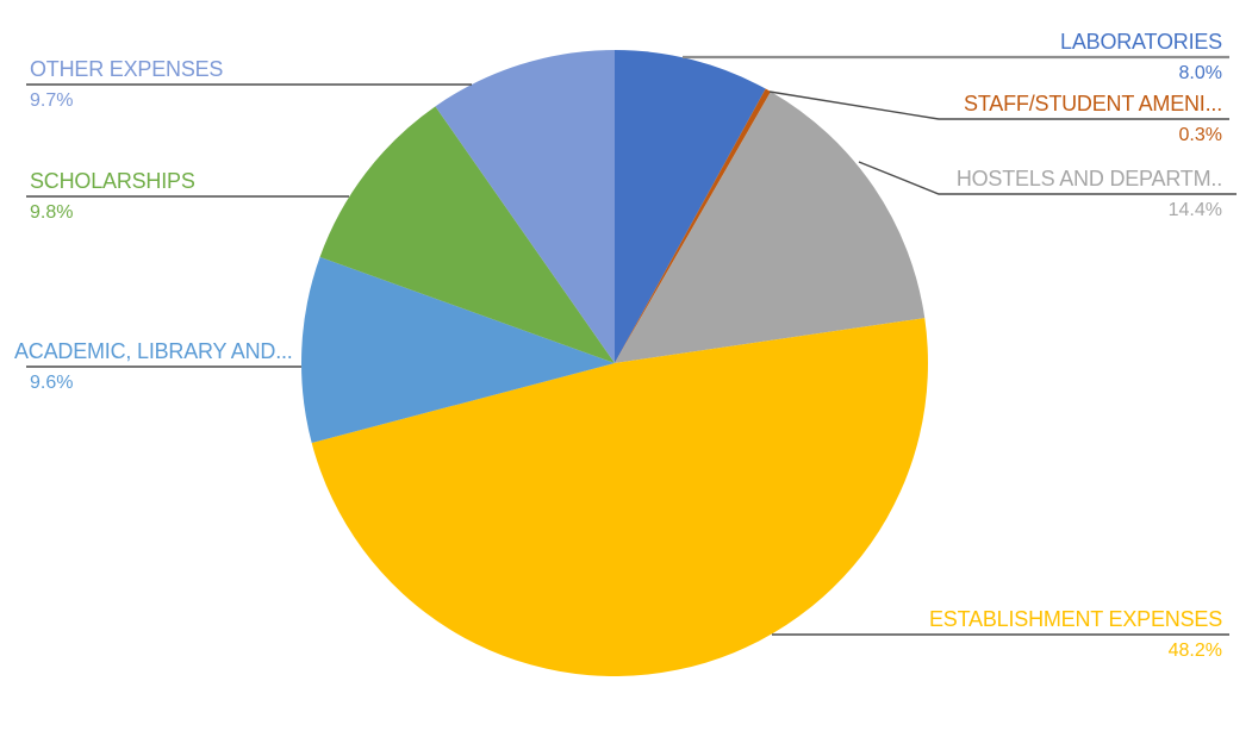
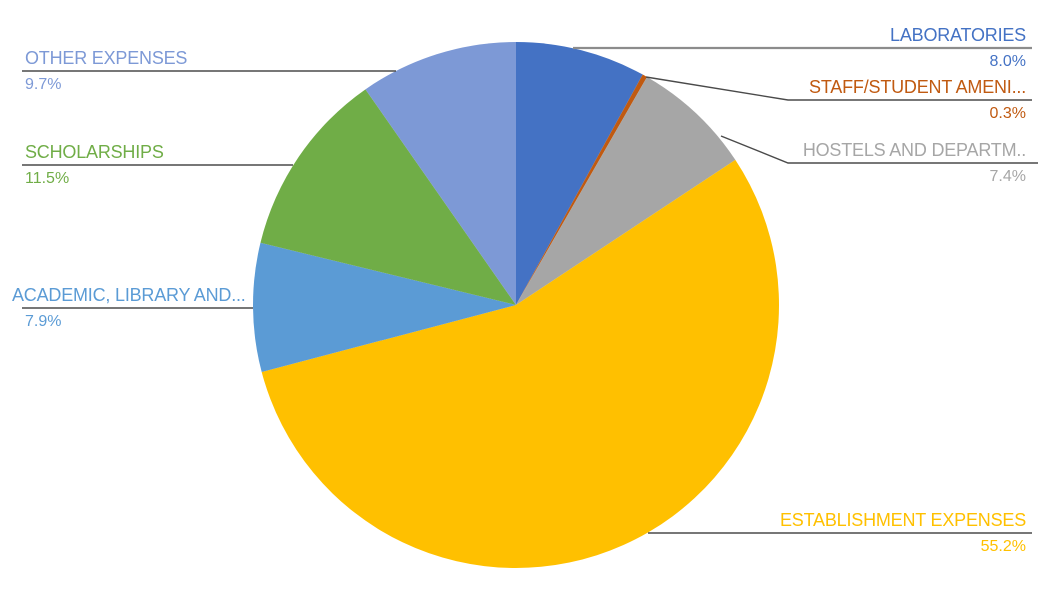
HOSTELS AND DEPARTM..: 14.4% -> 7.4%
ESTABLISHMENT EXPENSES: 48.2% -> 55.2%
ACADEMIC, LIBRARY AND...: 9.6% -> 7.9%
SCHOLARSHIPS: 9.8% -> 11.5%
